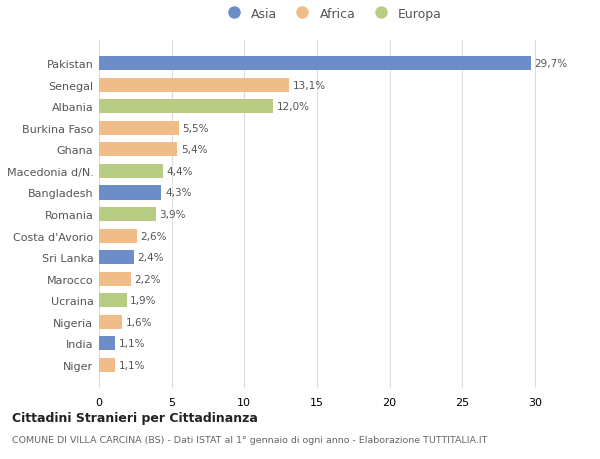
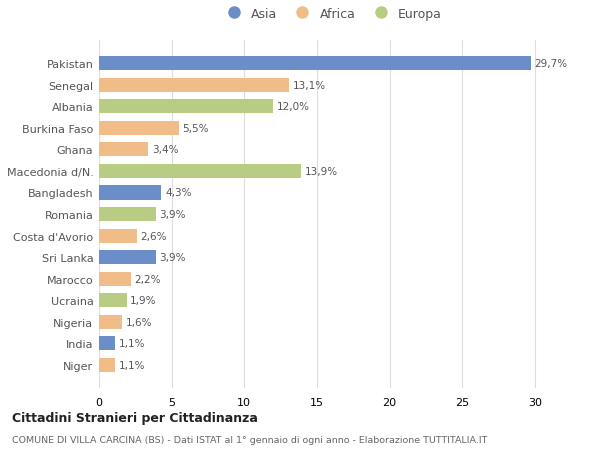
Ghana: 5,4% -> 3,4%
Macedonia d/N.: 4,4% -> 13,9%
Sri Lanka: 2,4% -> 3,9%
